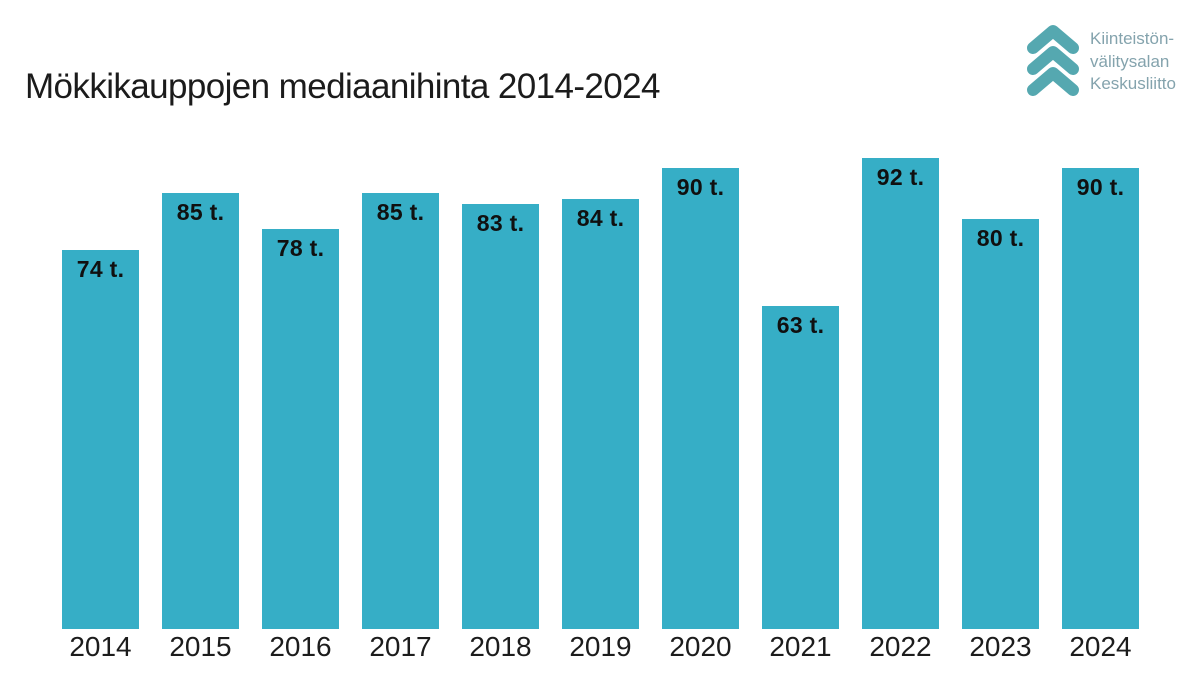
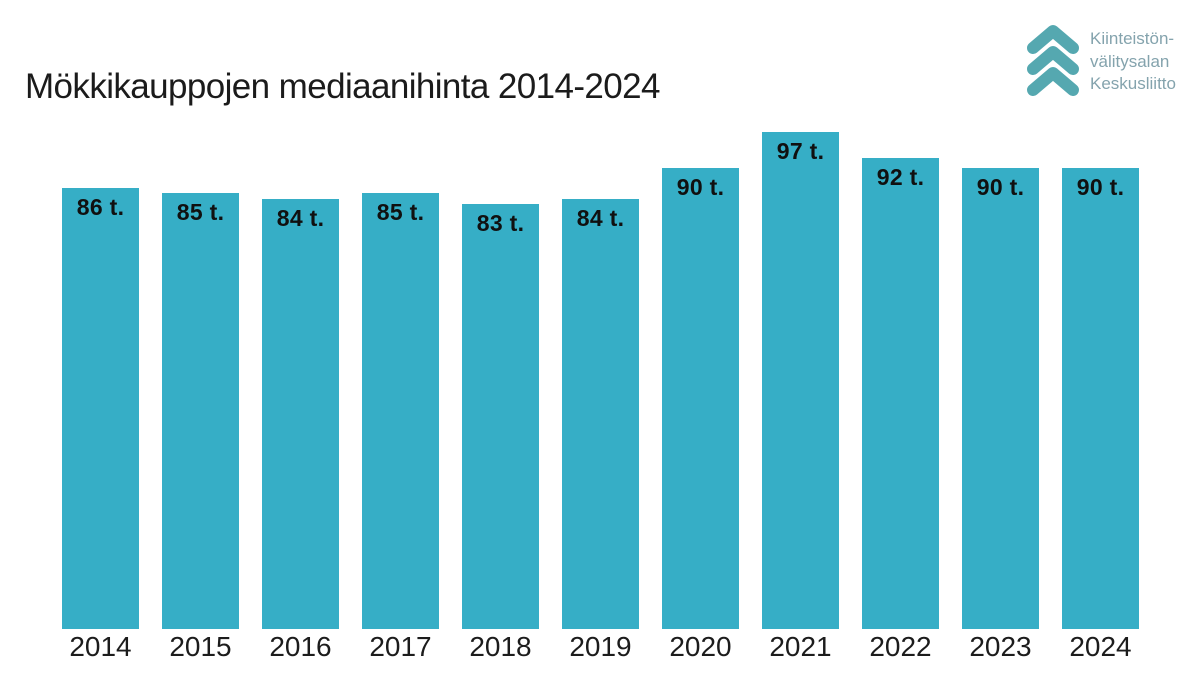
2014: 74 -> 86
2016: 78 -> 84
2021: 63 -> 97
2023: 80 -> 90
